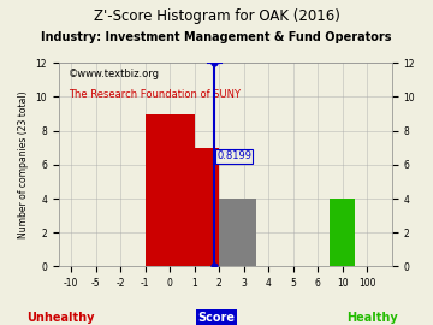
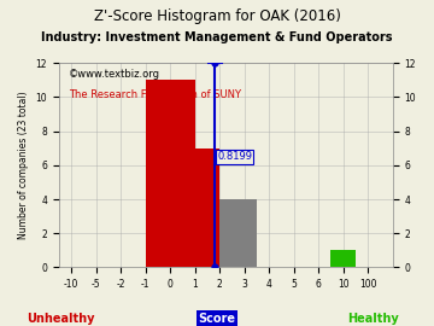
0: 9 -> 11
10: 4 -> 1
